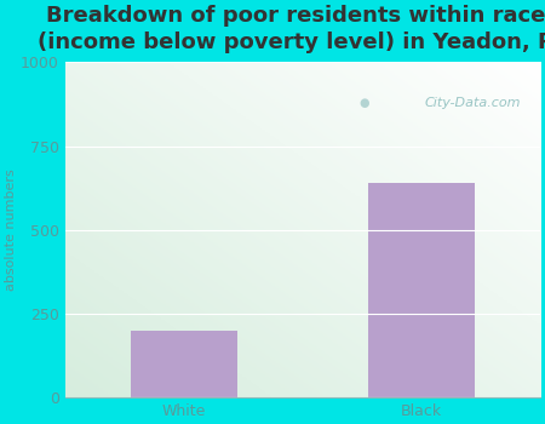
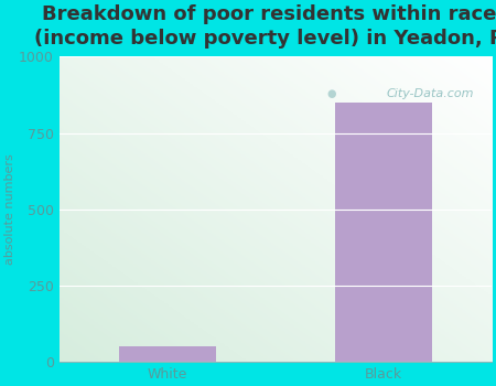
White: 200 -> 50
Black: 640 -> 850
